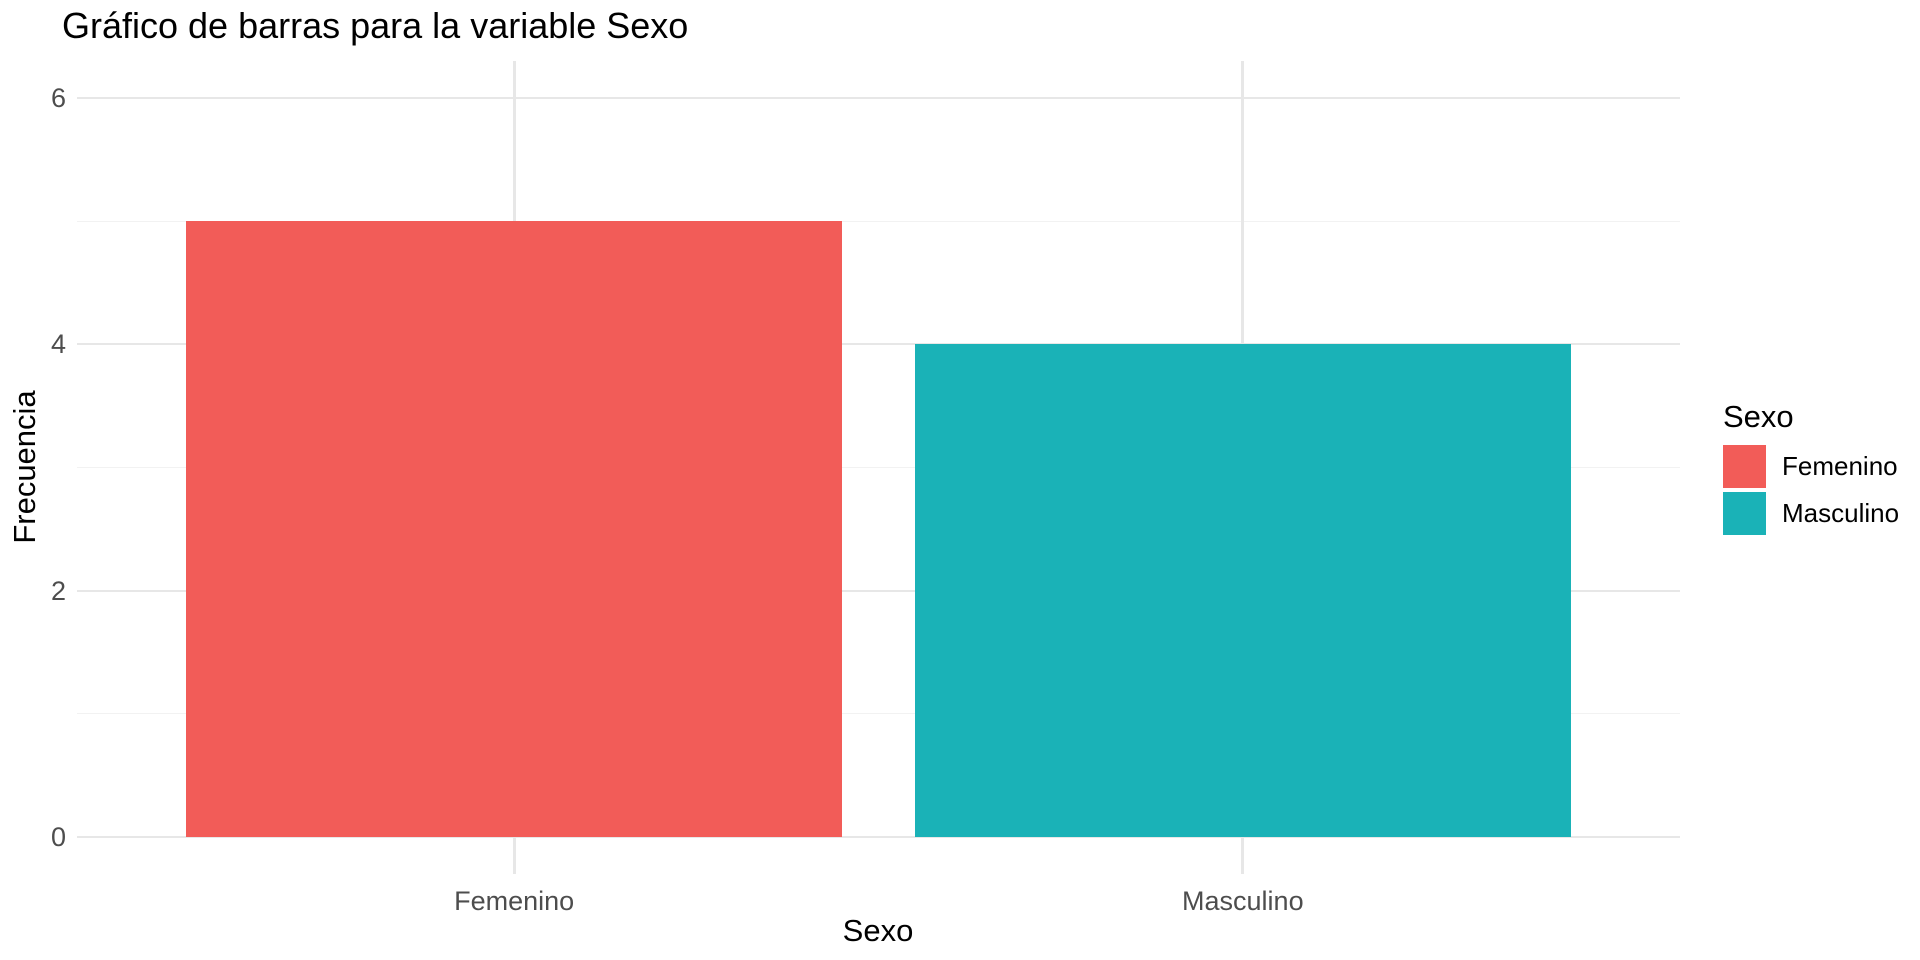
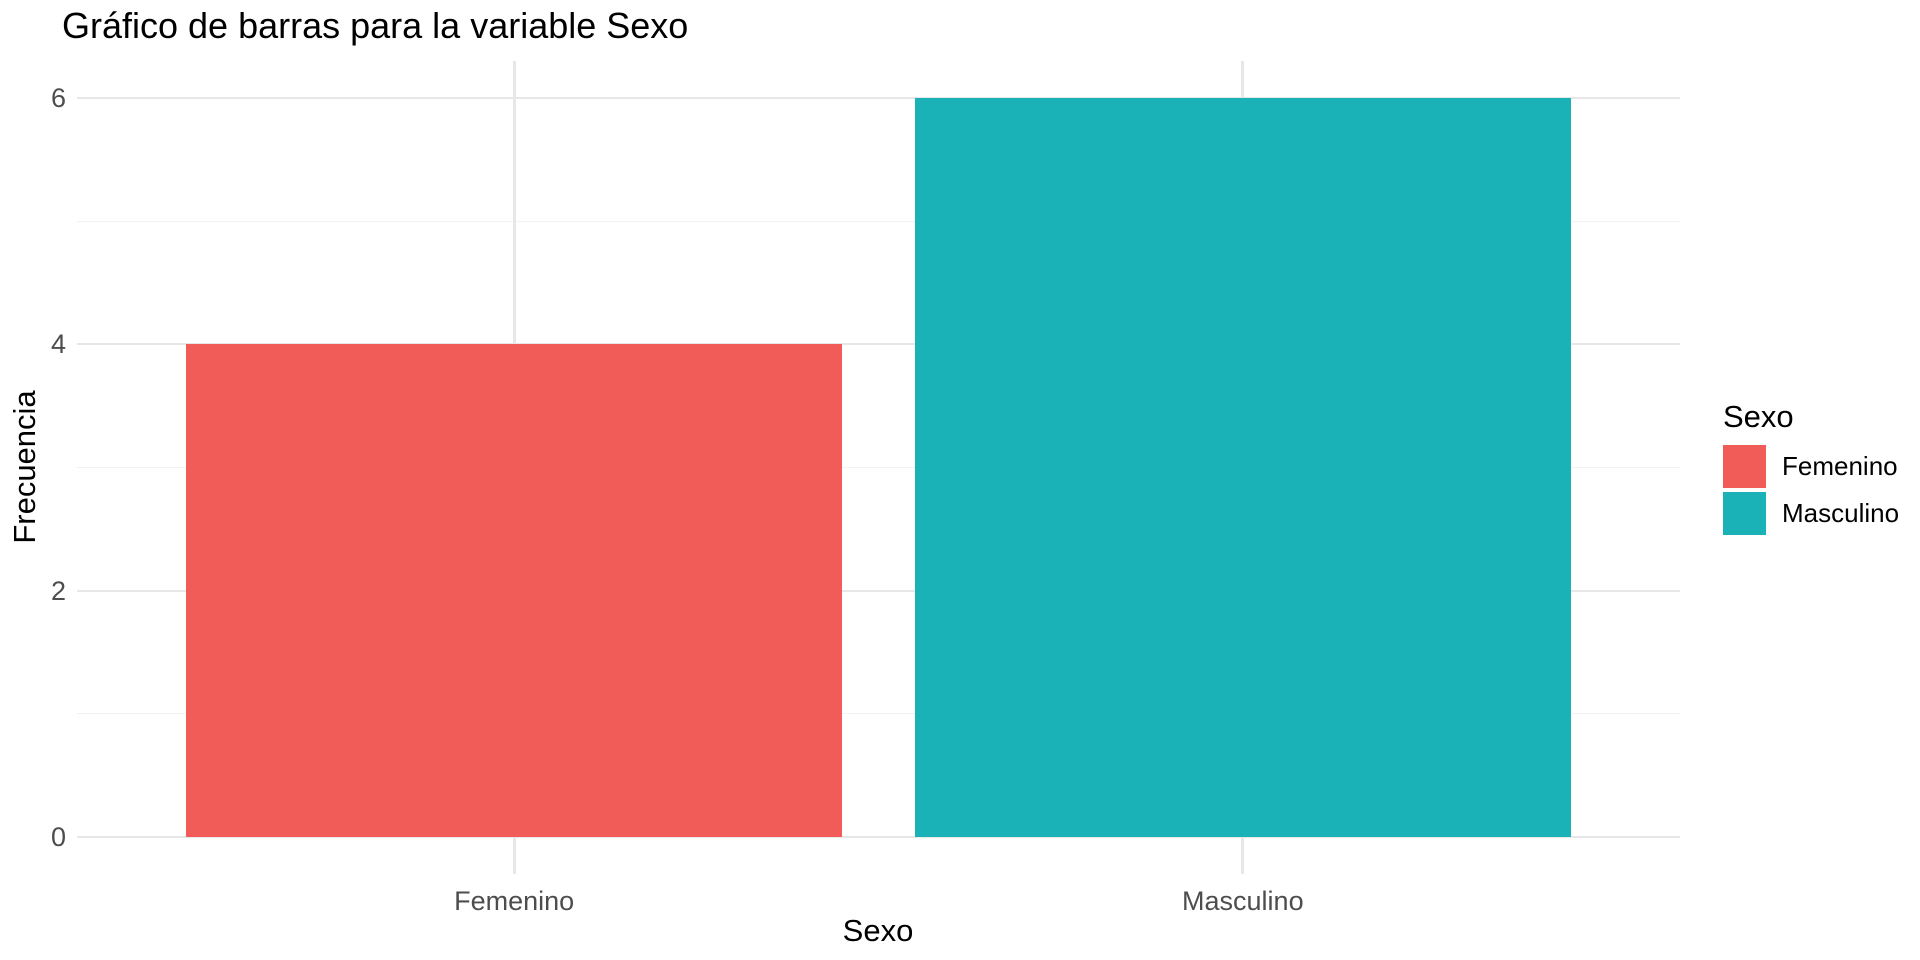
Femenino: 5 -> 4
Masculino: 4 -> 6
